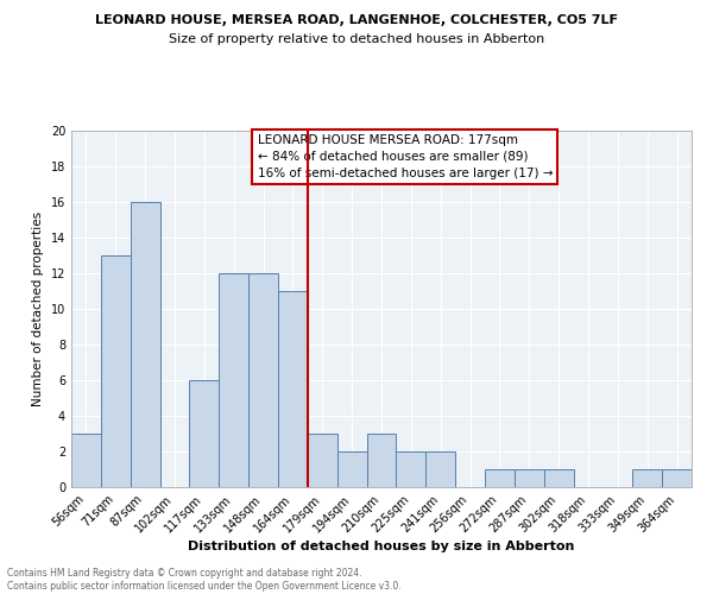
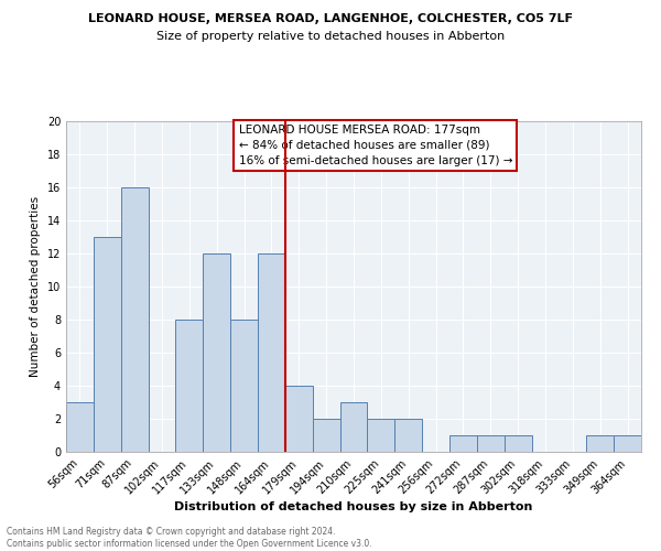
117sqm: 6 -> 8
148sqm: 12 -> 8
164sqm: 11 -> 12
179sqm: 3 -> 4
